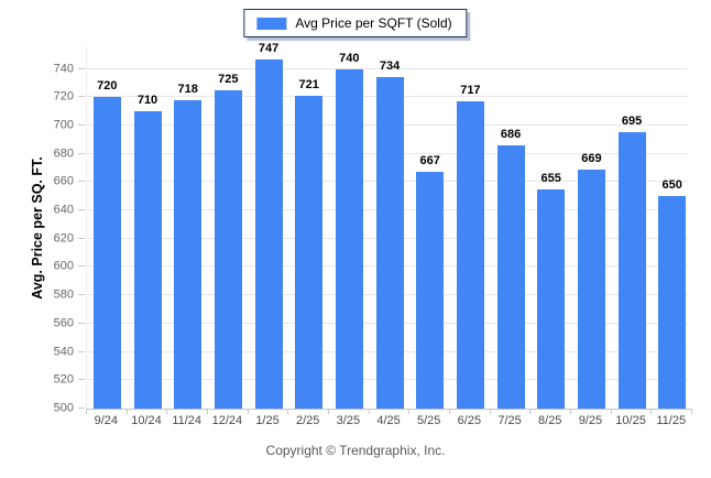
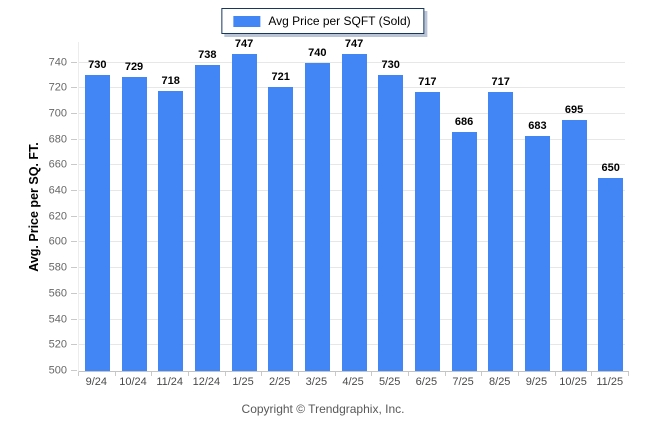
9/24: 720 -> 730
10/24: 710 -> 729
12/24: 725 -> 738
4/25: 734 -> 747
5/25: 667 -> 730
8/25: 655 -> 717
9/25: 669 -> 683
